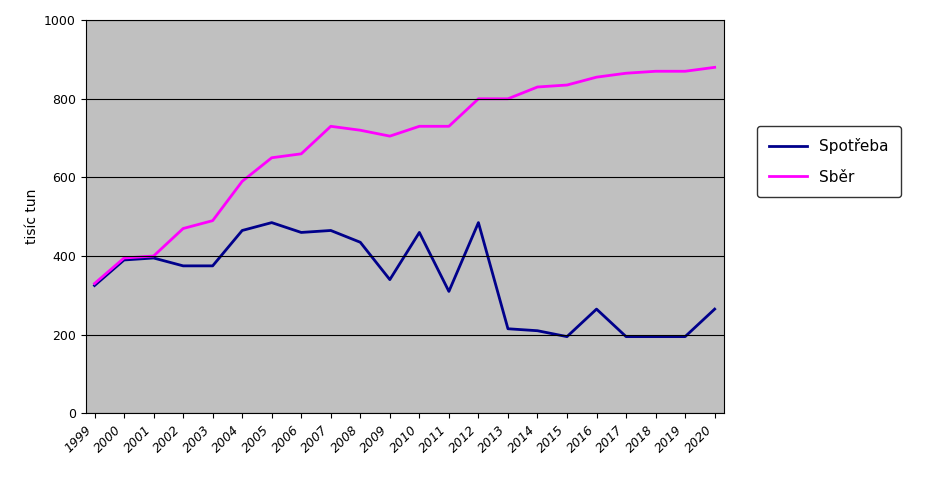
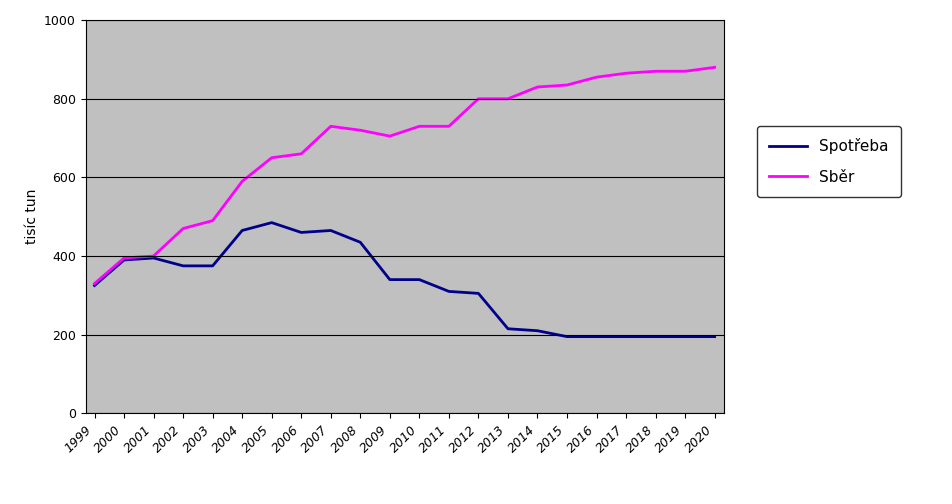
Spotřeba/2010: 460 -> 340
Spotřeba/2012: 485 -> 305
Spotřeba/2016: 265 -> 195
Spotřeba/2020: 265 -> 195
